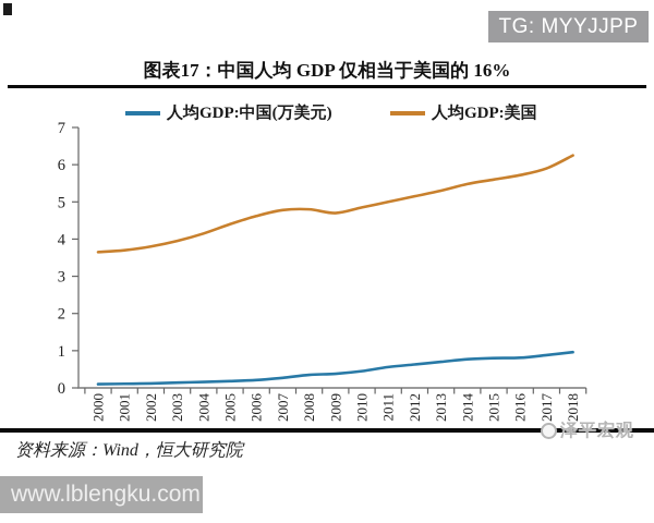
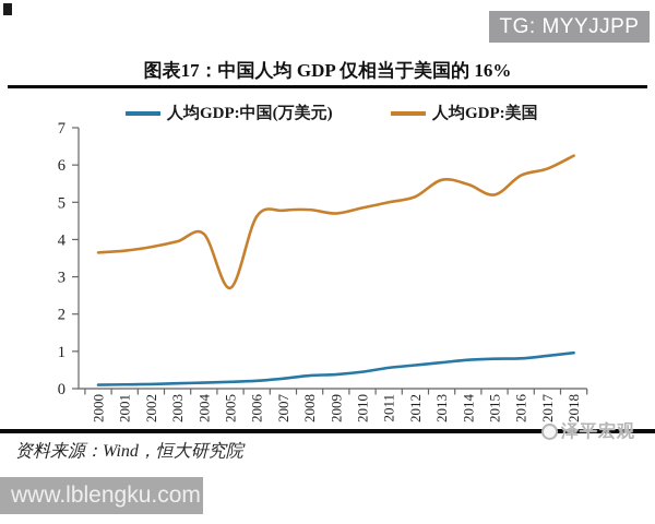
人均GDP:美国/2005: 4.4 -> 2.7
人均GDP:美国/2013: 5.3 -> 5.6
人均GDP:美国/2015: 5.6 -> 5.2
